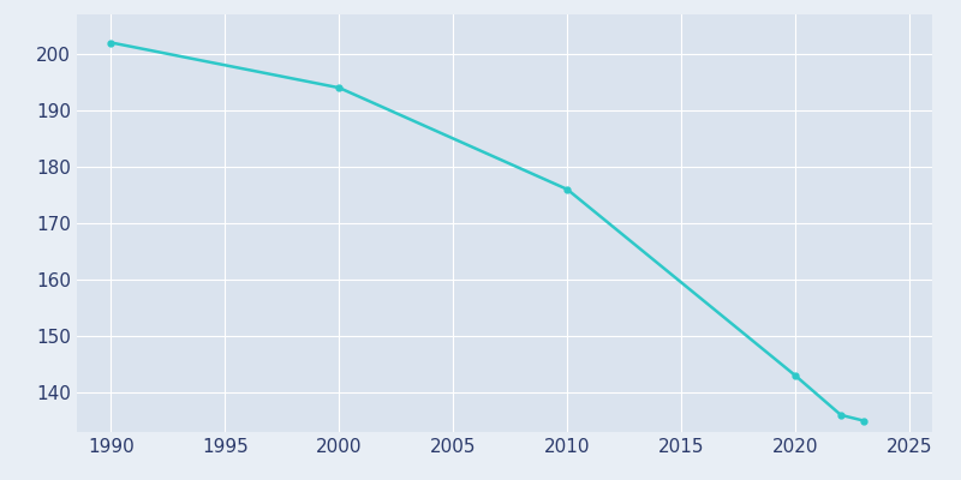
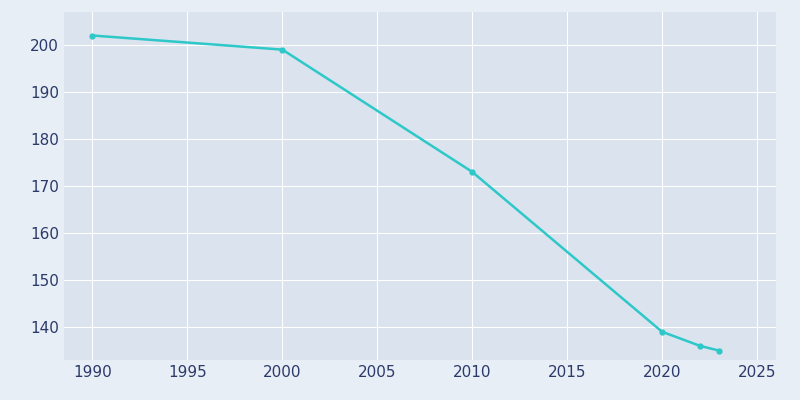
2000: 194 -> 199
2010: 176 -> 173
2020: 143 -> 139
